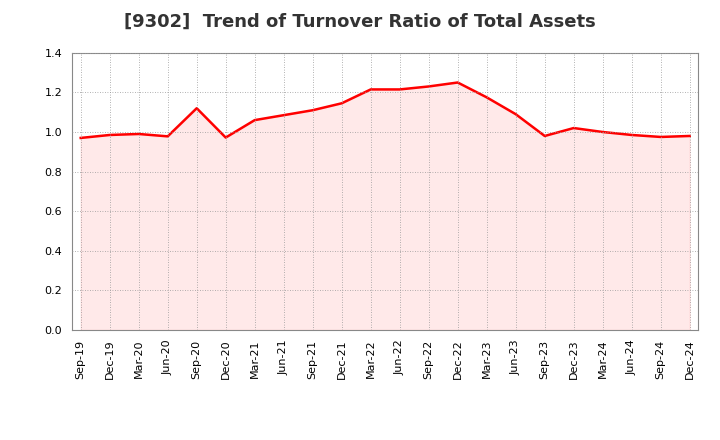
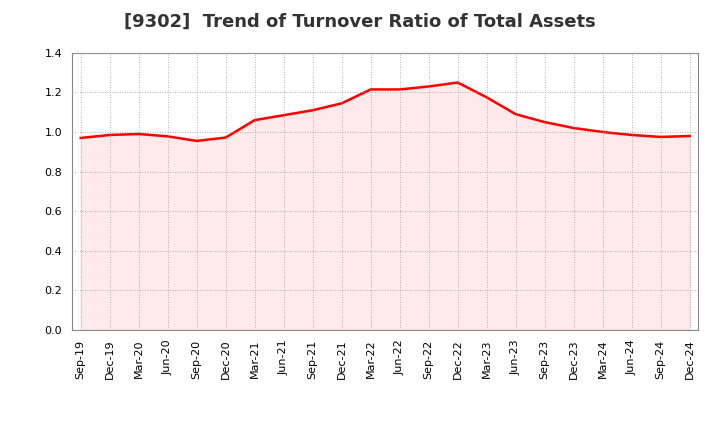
Sep-20: 1.12 -> 0.95
Sep-23: 0.98 -> 1.05
